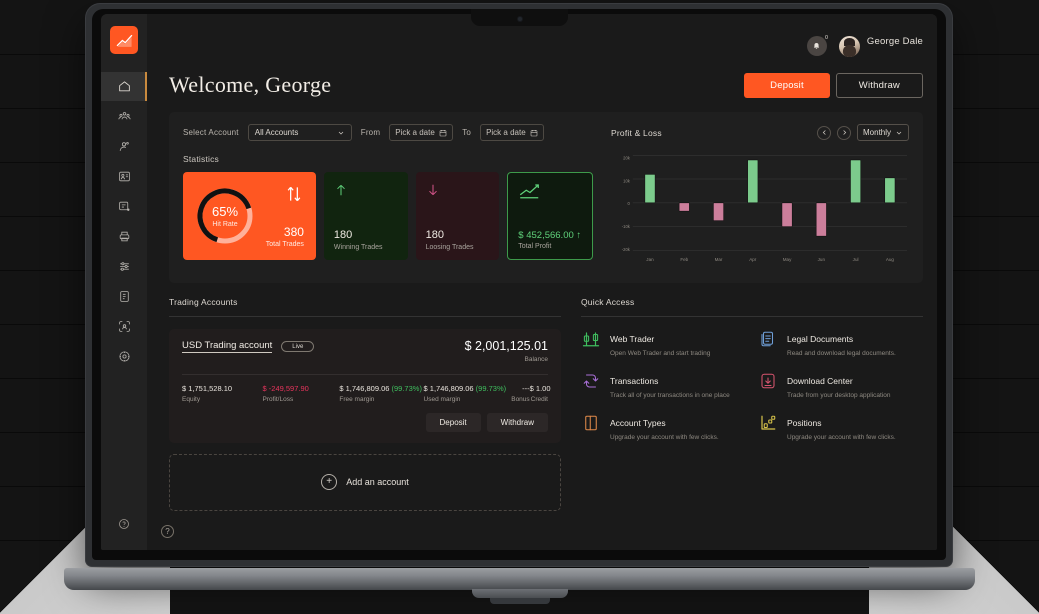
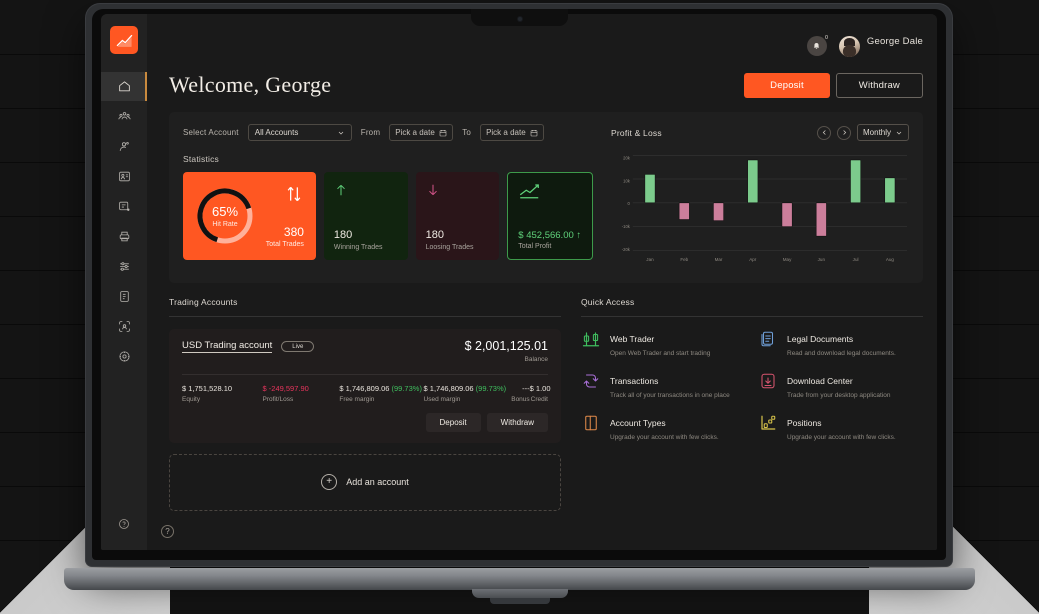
Feb: -4k -> -7k
